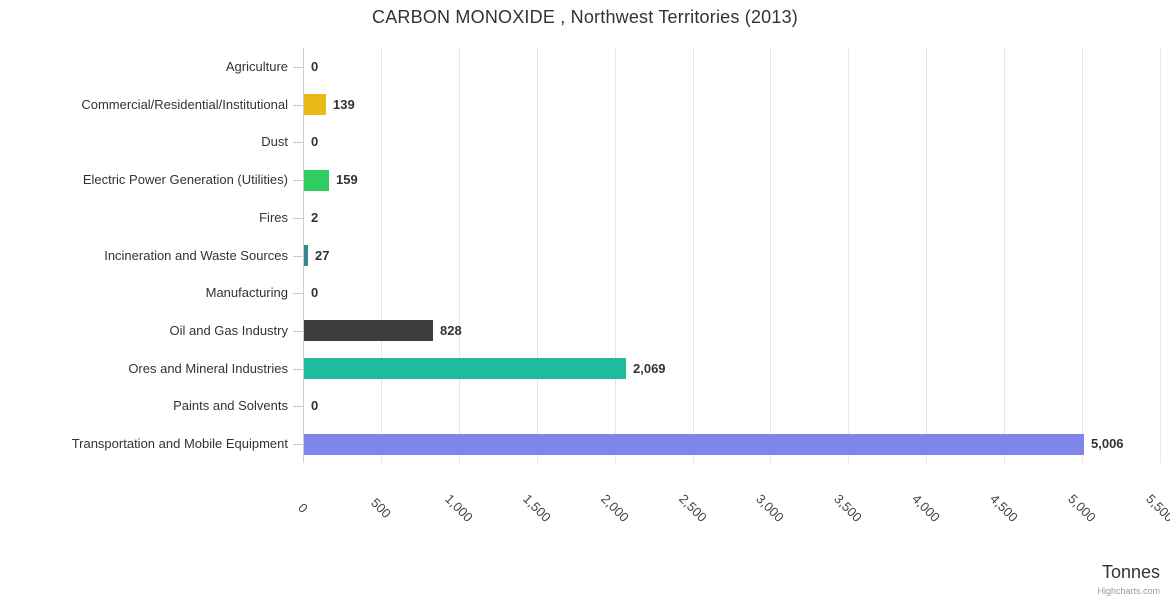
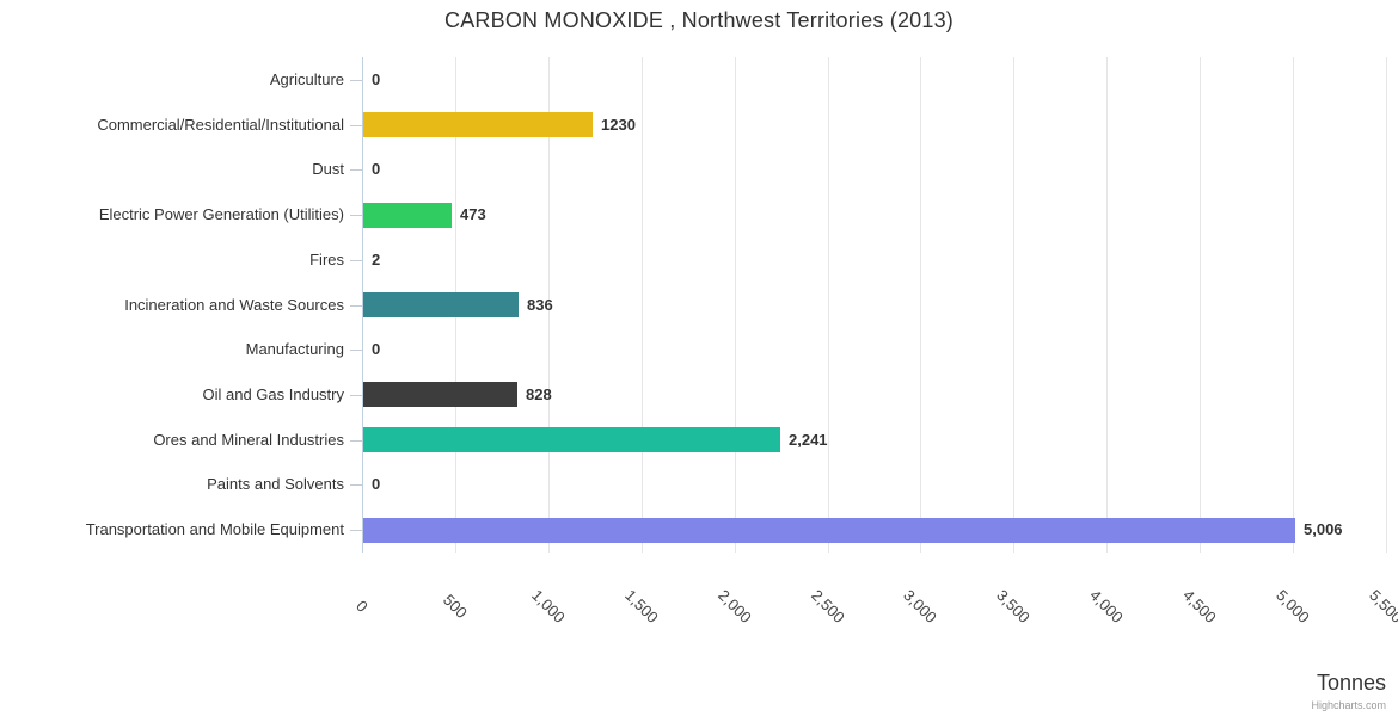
Commercial/Residential/Institutional: 139 -> 1230
Electric Power Generation (Utilities): 159 -> 473
Incineration and Waste Sources: 27 -> 836
Ores and Mineral Industries: 2,069 -> 2,241
